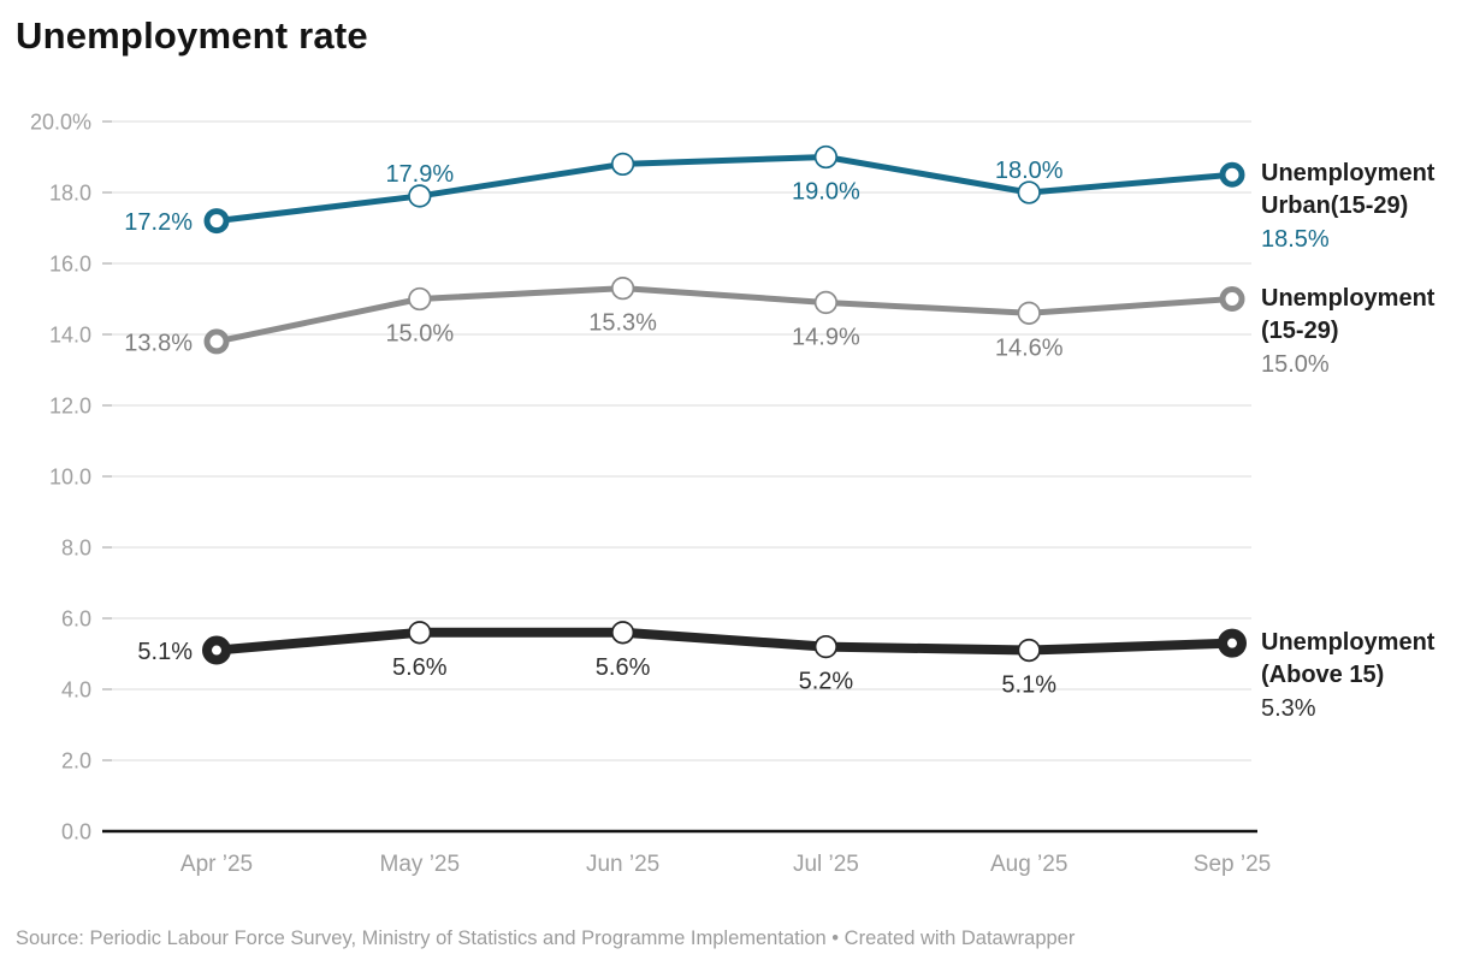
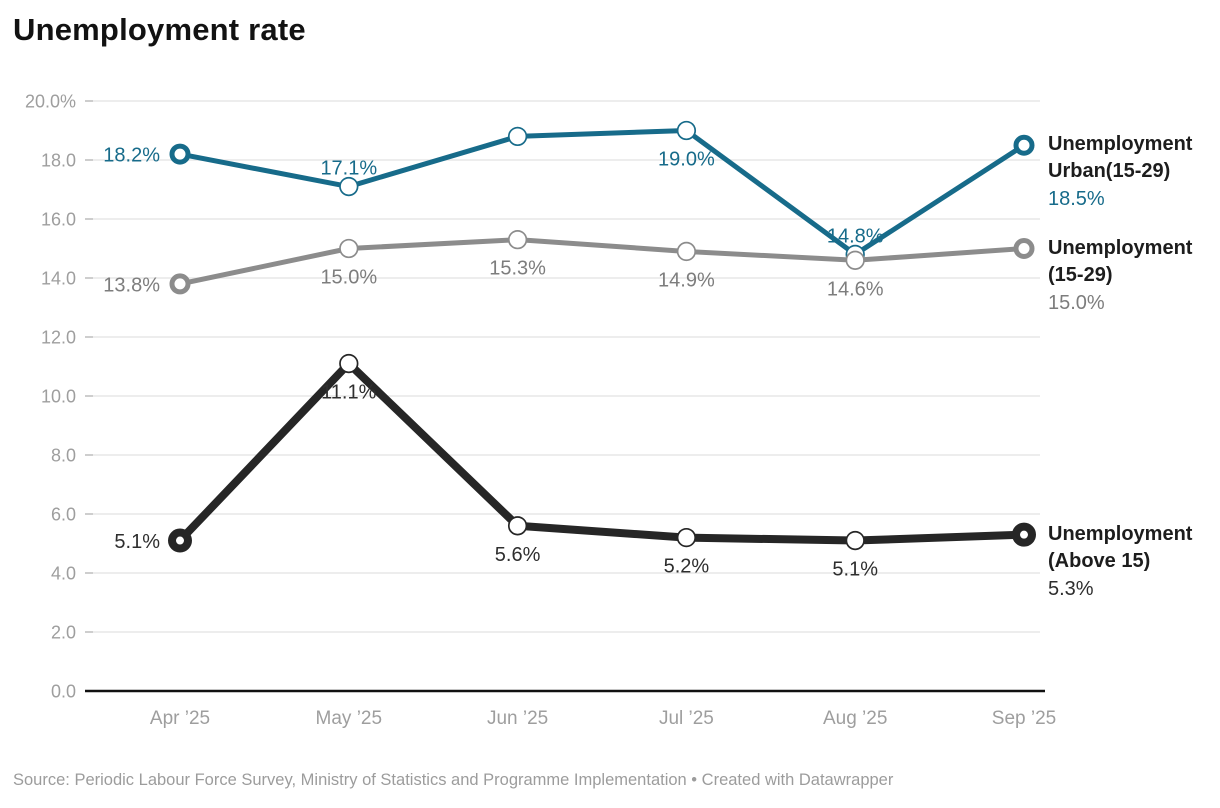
Unemployment Urban(15-29)/Apr ’25: 17.2% -> 18.2%
Unemployment Urban(15-29)/May ’25: 17.9% -> 17.1%
Unemployment (Above 15)/May ’25: 5.6% -> 11.1%
Unemployment Urban(15-29)/Aug ’25: 18.0% -> 14.8%
